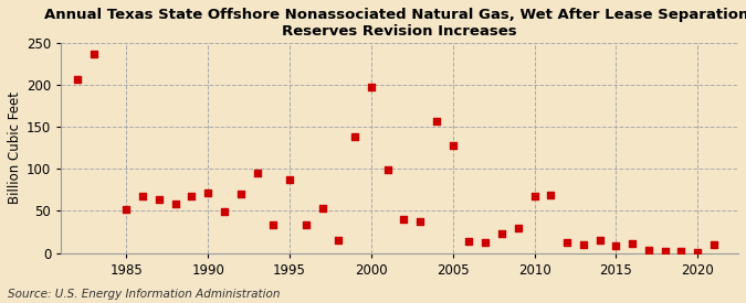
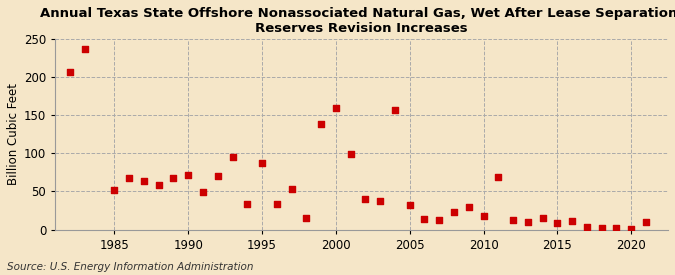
2000: 198 -> 160
2005: 128 -> 32
2010: 68 -> 18
